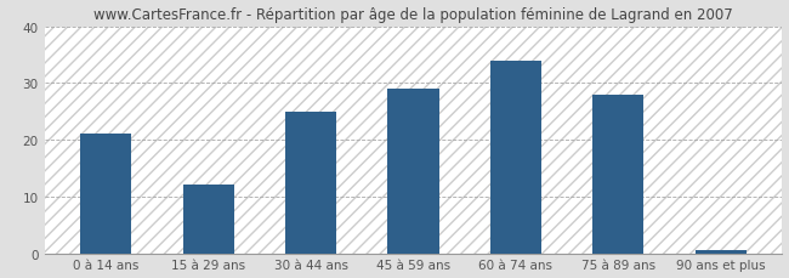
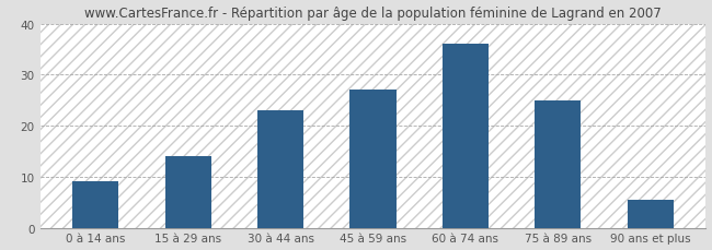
0 à 14 ans: 21.0 -> 9.0
15 à 29 ans: 12.0 -> 14.0
30 à 44 ans: 25.0 -> 23.0
45 à 59 ans: 29.0 -> 27.0
60 à 74 ans: 34.0 -> 36.0
75 à 89 ans: 28.0 -> 25.0
90 ans et plus: 0.5 -> 5.5
